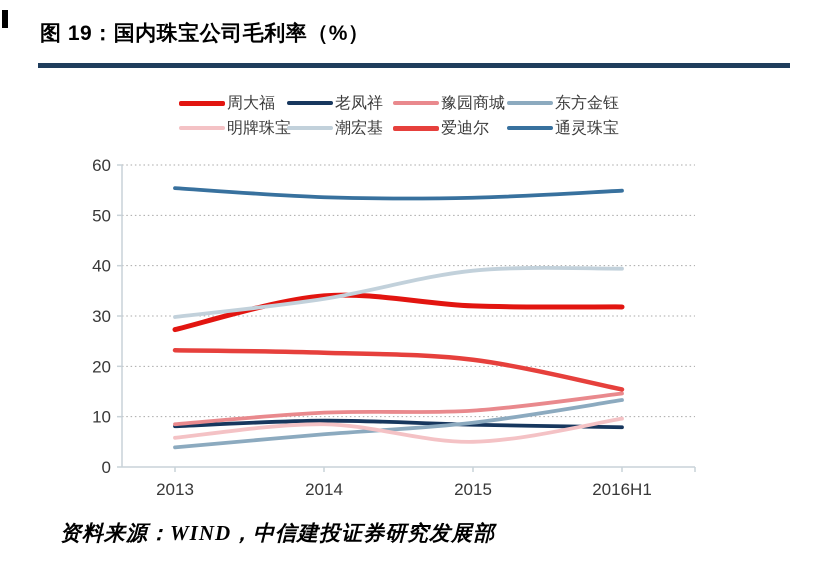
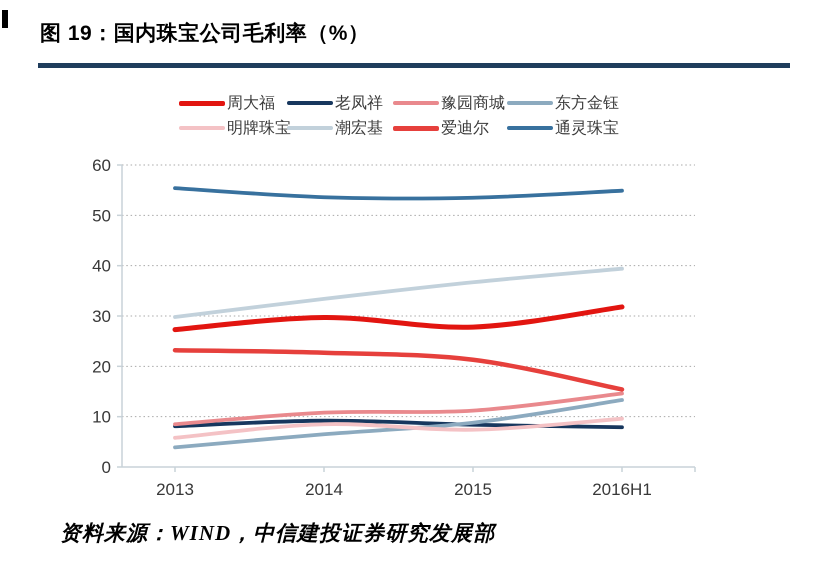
周大福/2014: 34 -> 30
周大福/2015: 32 -> 28
明牌珠宝/2015: 5 -> 7
潮宏基/2015: 39 -> 37
